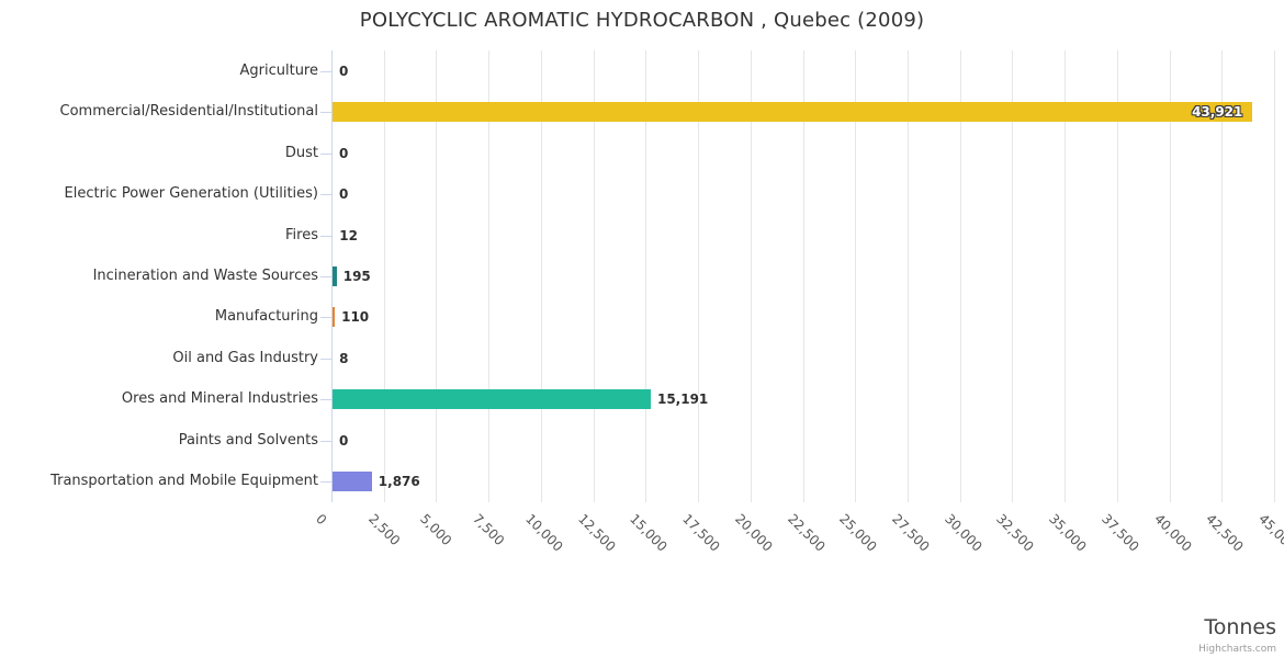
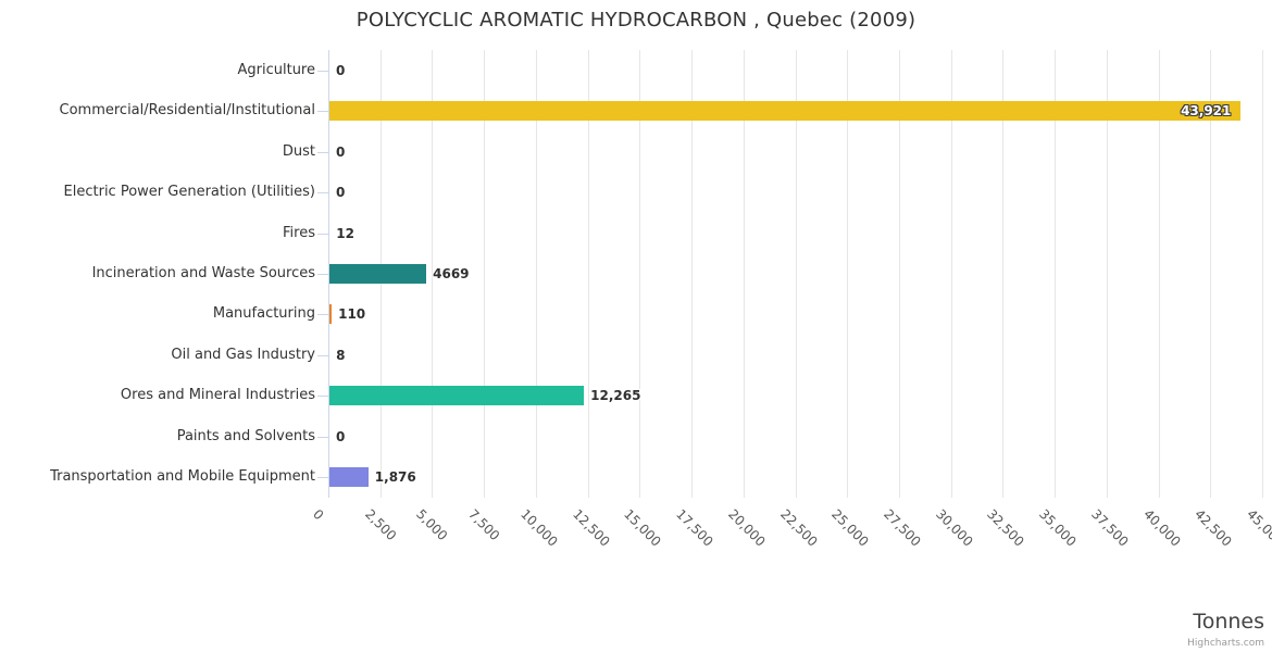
Incineration and Waste Sources: 195 -> 4669
Ores and Mineral Industries: 15,191 -> 12,265
